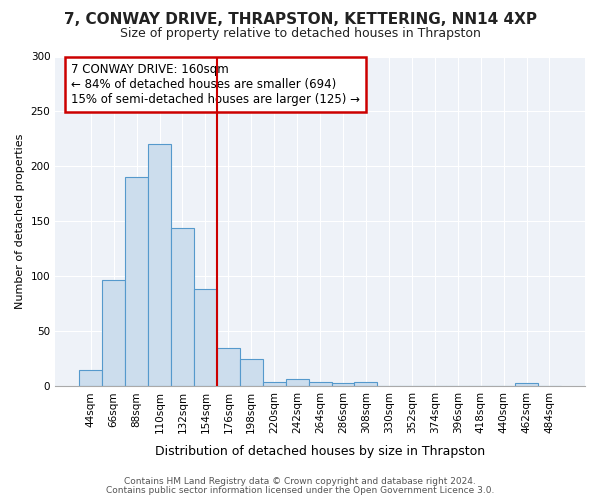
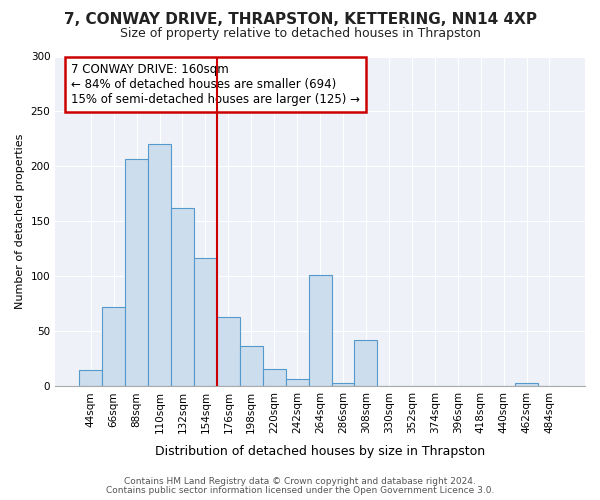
66sqm: 97 -> 72
88sqm: 190 -> 207
132sqm: 144 -> 162
154sqm: 89 -> 117
176sqm: 35 -> 63
198sqm: 25 -> 37
220sqm: 4 -> 16
264sqm: 4 -> 101
308sqm: 4 -> 42
